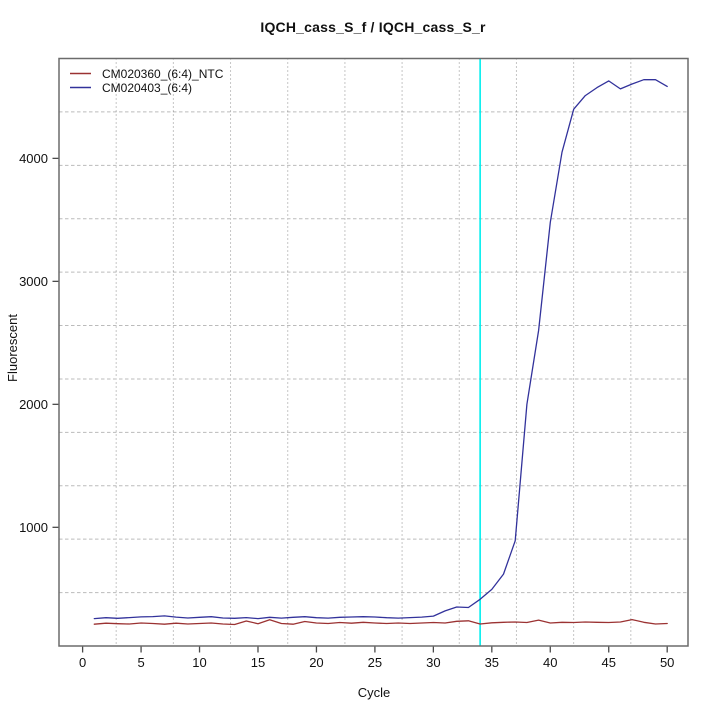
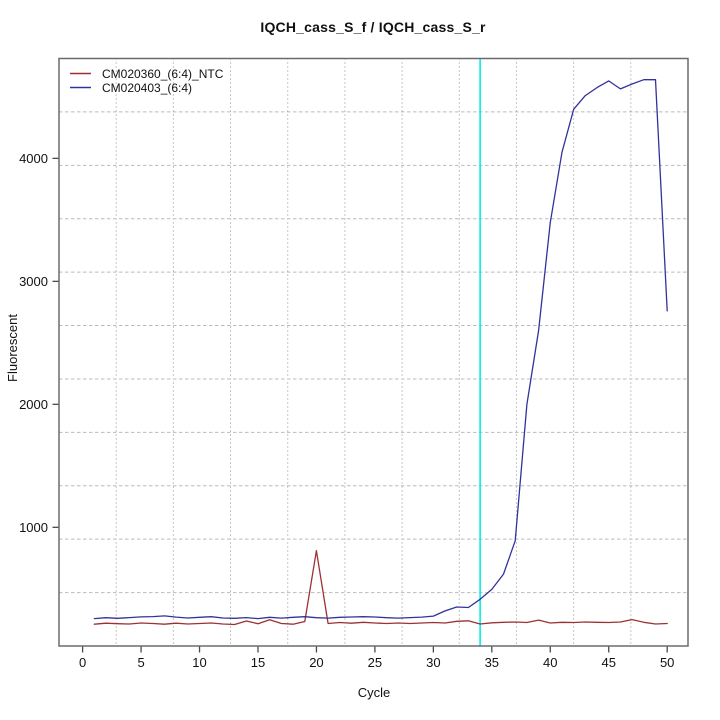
CM020360_(6:4)_NTC/20: 220 -> 810
CM020403_(6:4)/50: 4580 -> 2760
